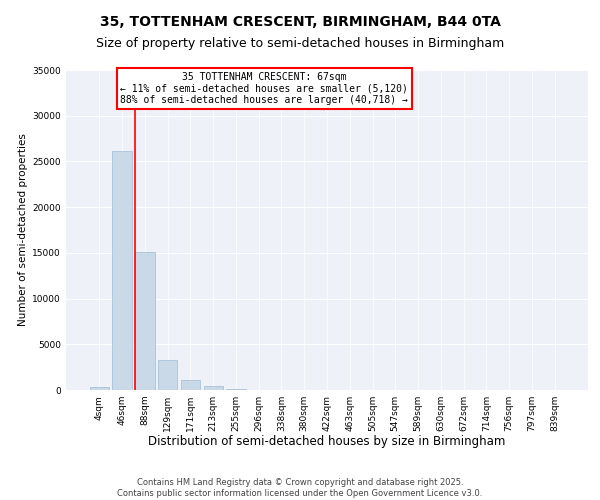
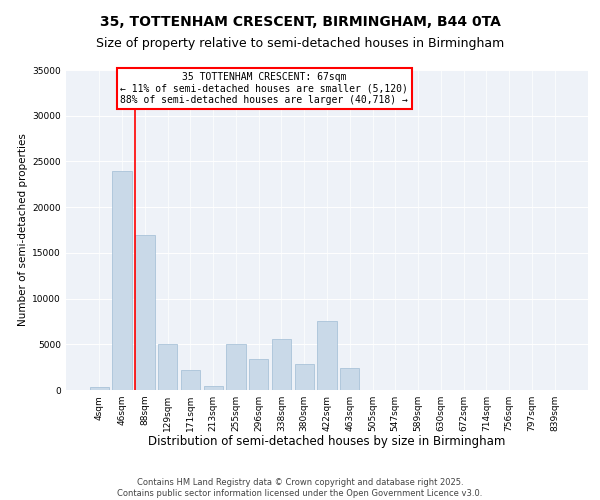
46sqm: 26100 -> 24000
88sqm: 15100 -> 17000
129sqm: 3300 -> 5000
171sqm: 1000 -> 2200
255sqm: 100 -> 5000
296sqm: 0 -> 3400
338sqm: 0 -> 5600
380sqm: 0 -> 2800
422sqm: 0 -> 7600
463sqm: 0 -> 2400
